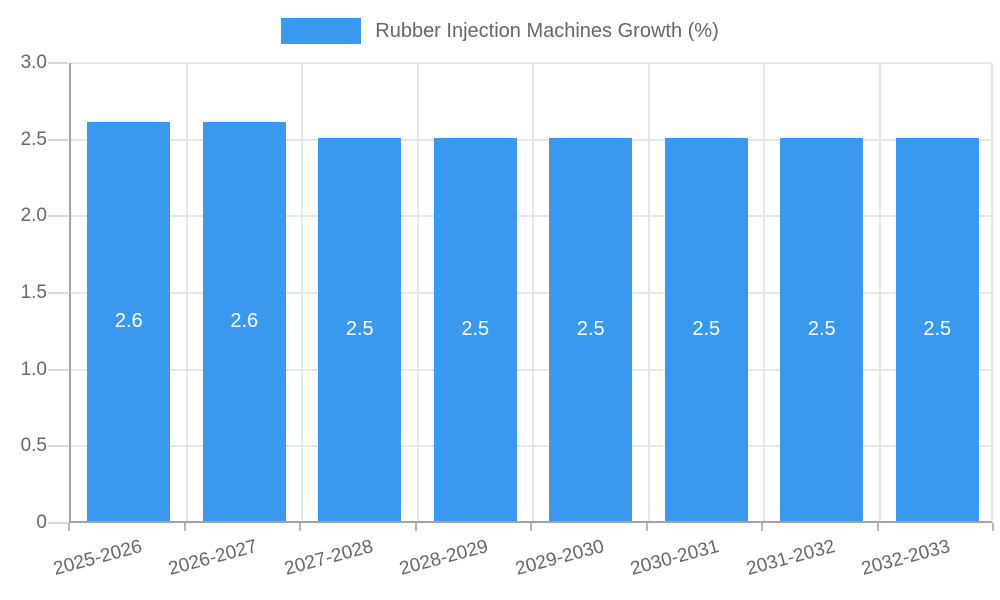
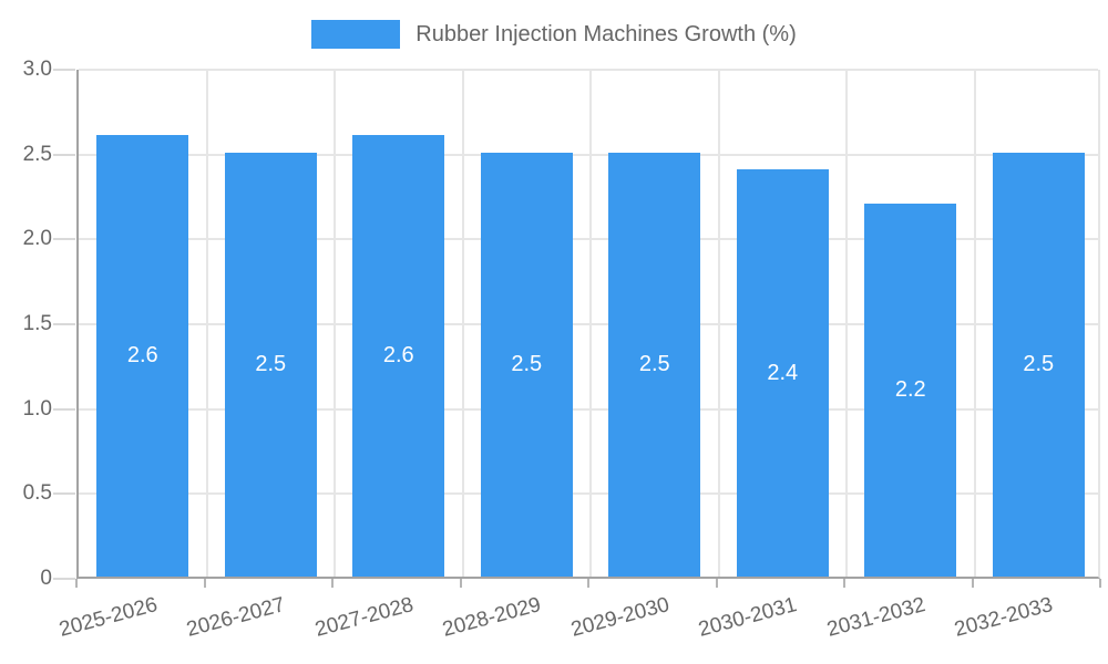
2026-2027: 2.6 -> 2.5
2027-2028: 2.5 -> 2.6
2030-2031: 2.5 -> 2.4
2031-2032: 2.5 -> 2.2
